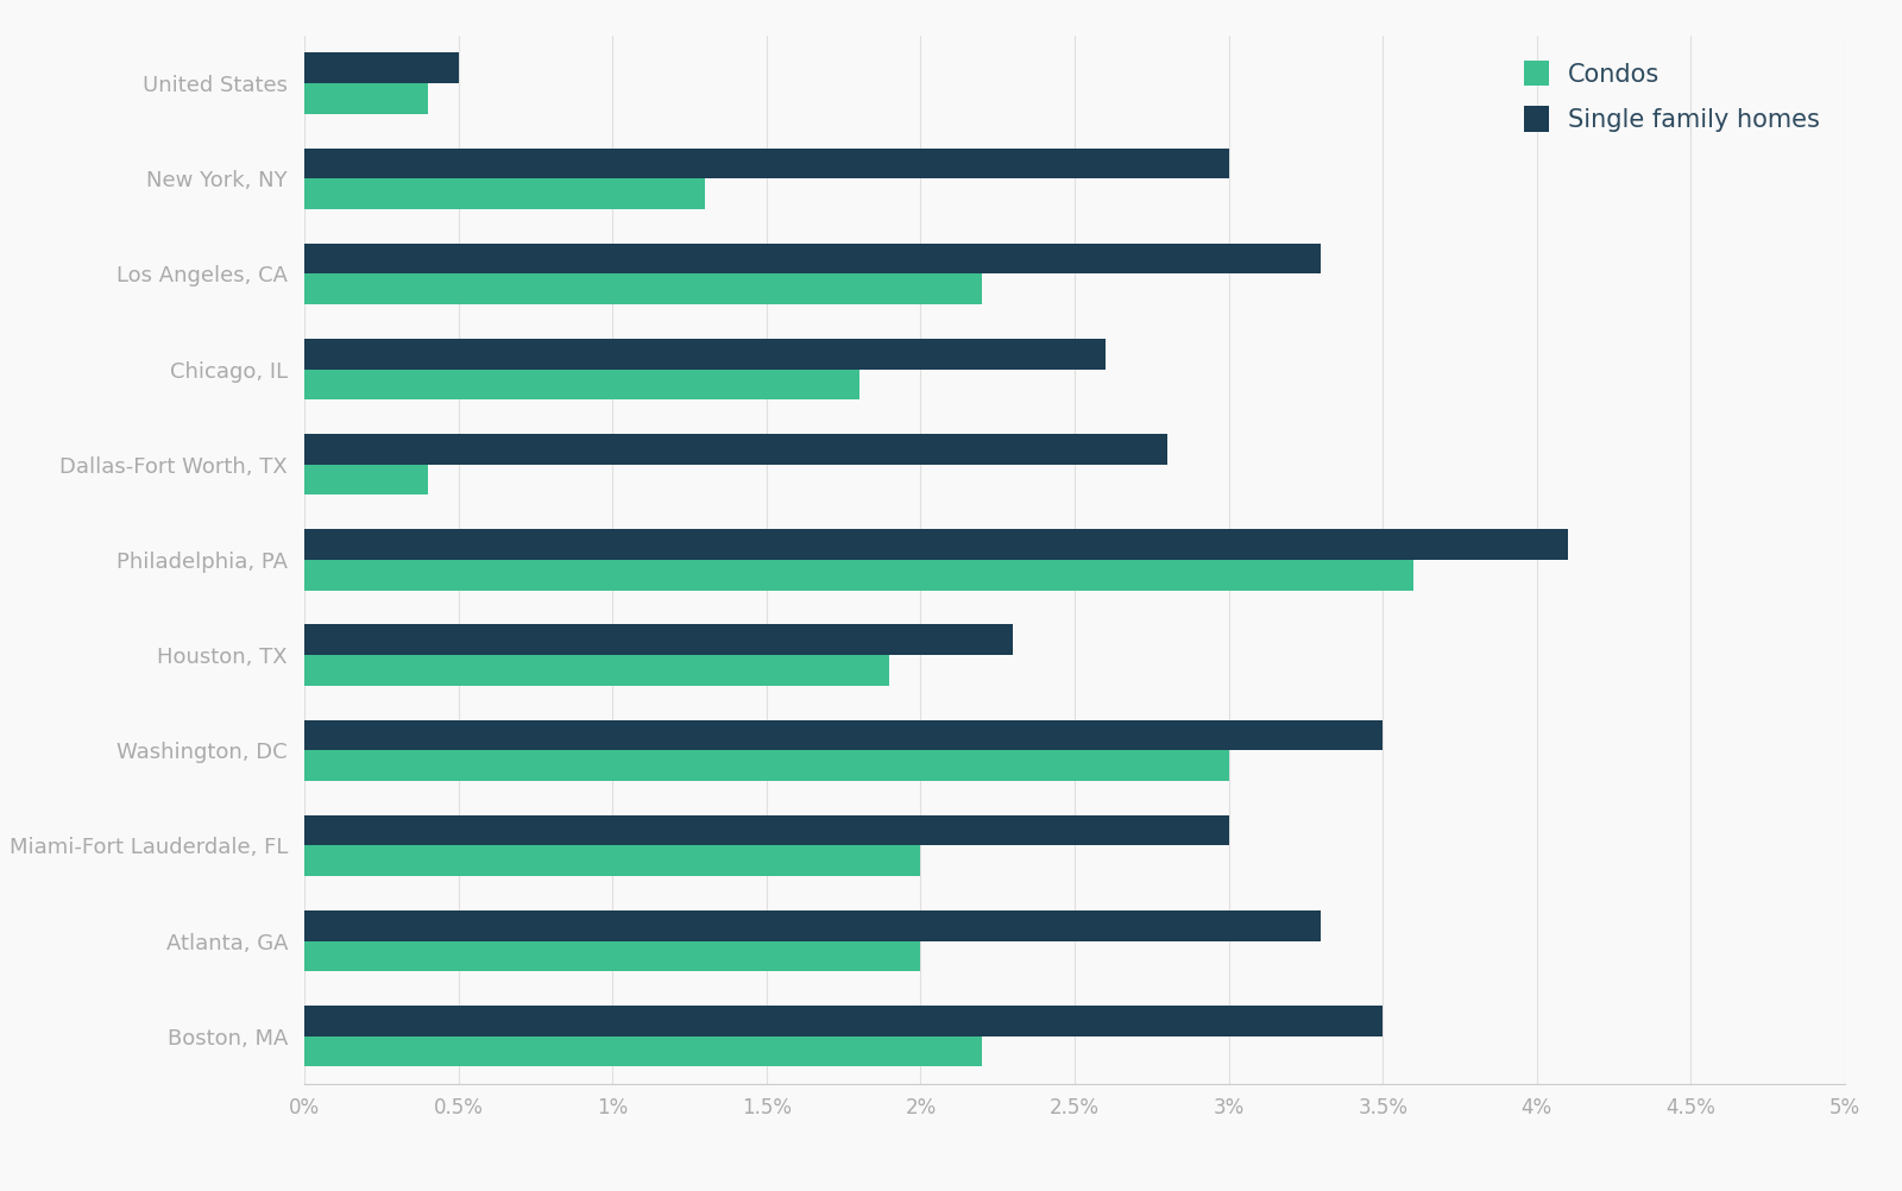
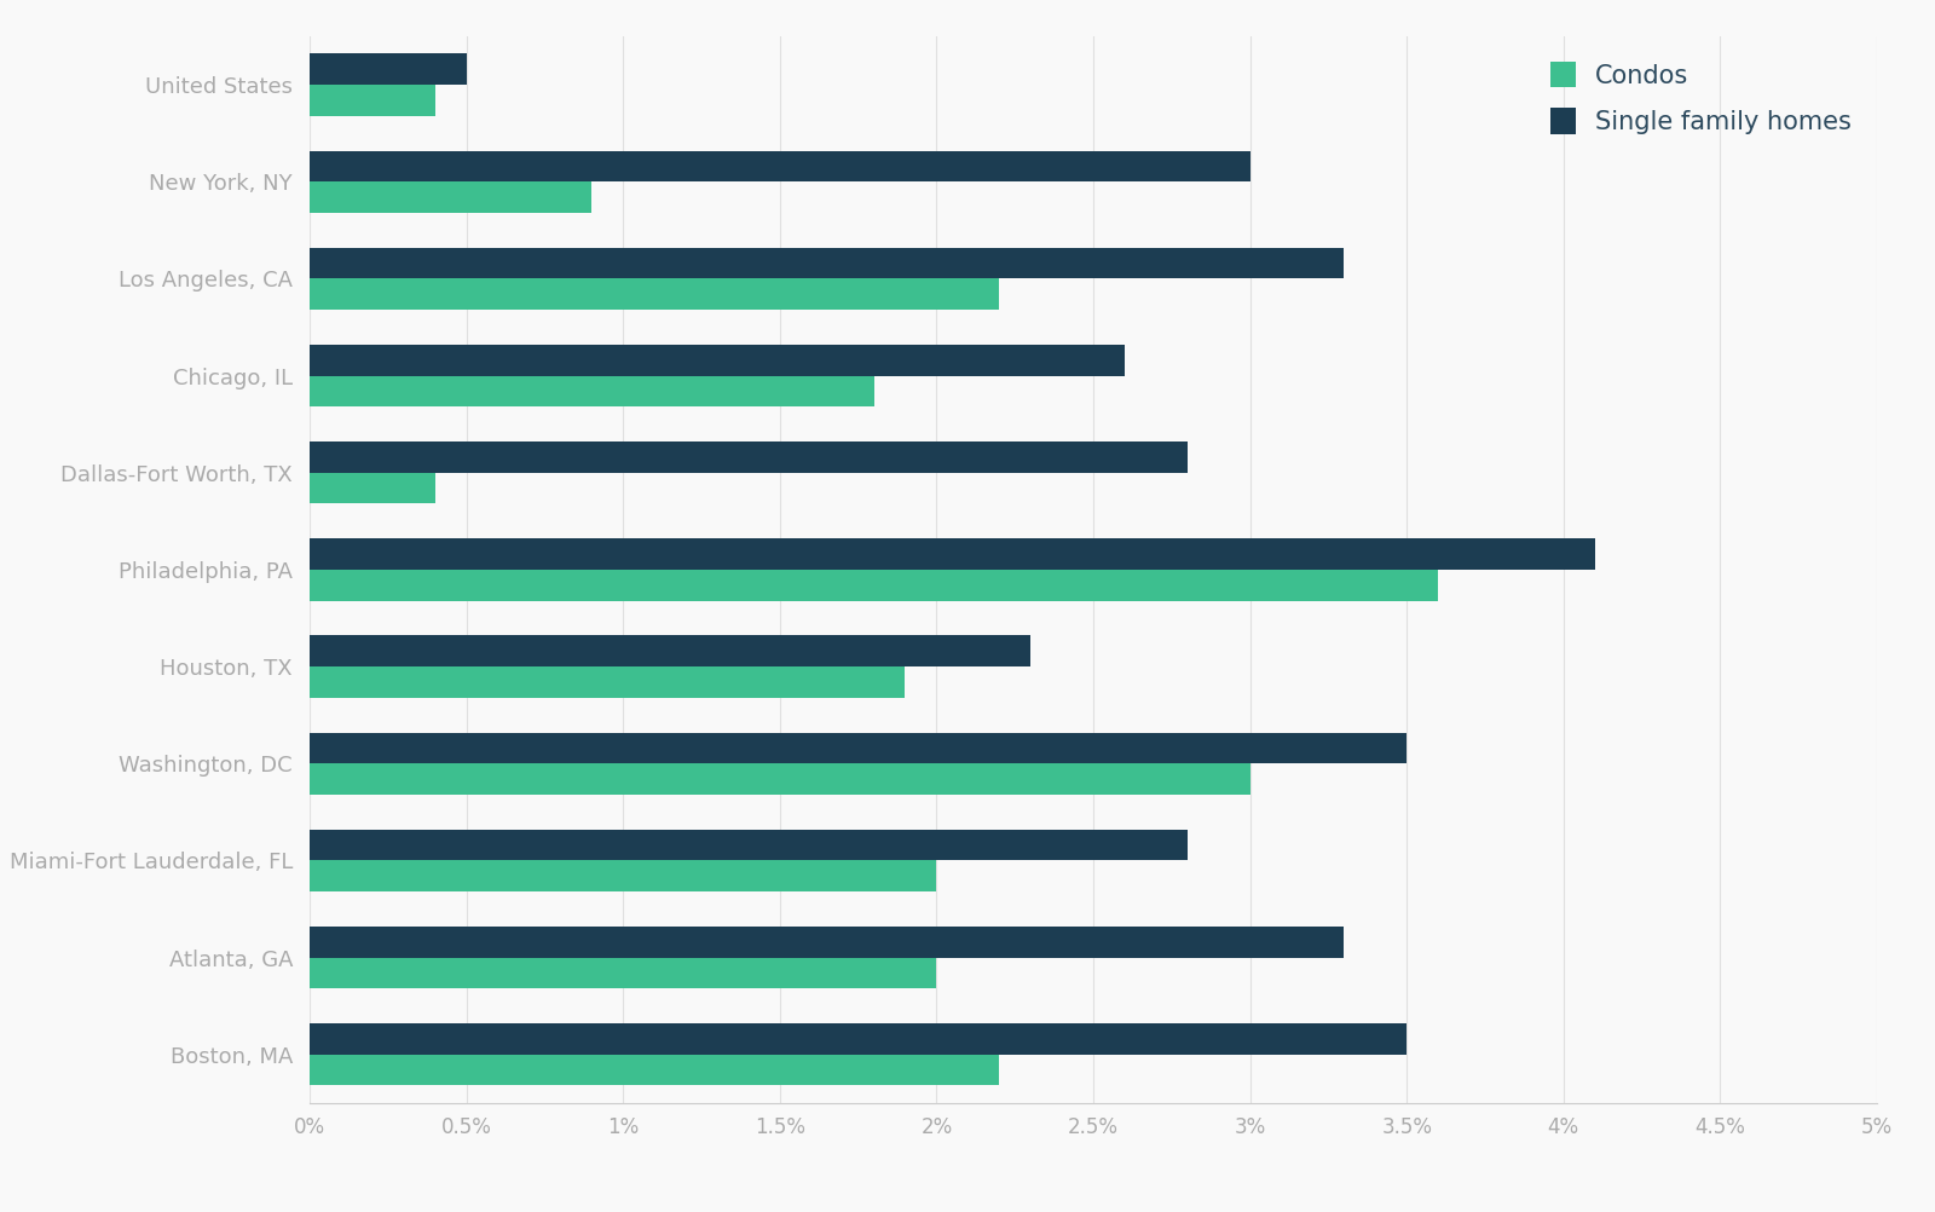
Condos/New York, NY: 1.3% -> 0.9%
Single family homes/Miami-Fort Lauderdale, FL: 3.0% -> 2.8%
